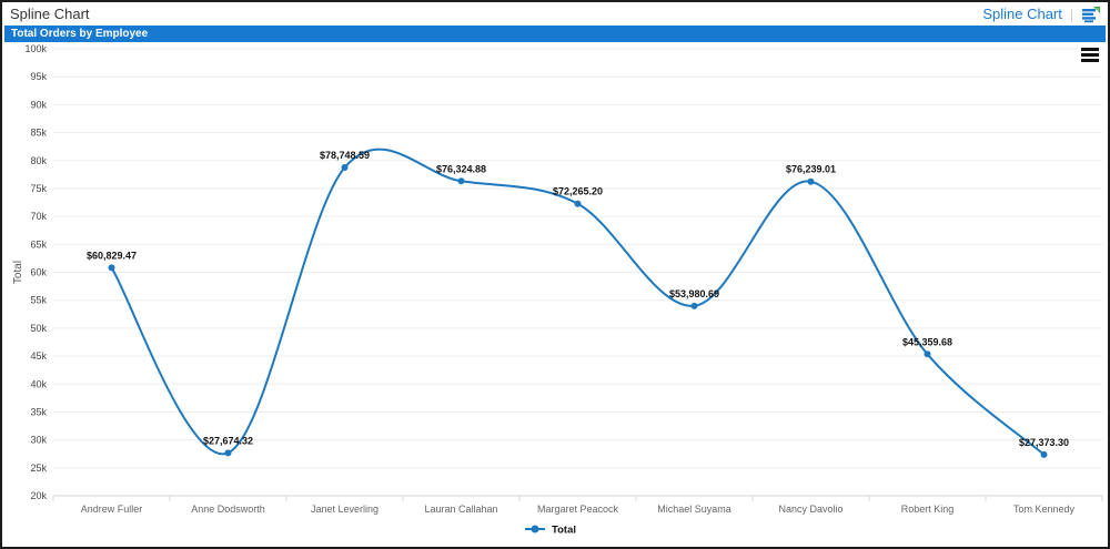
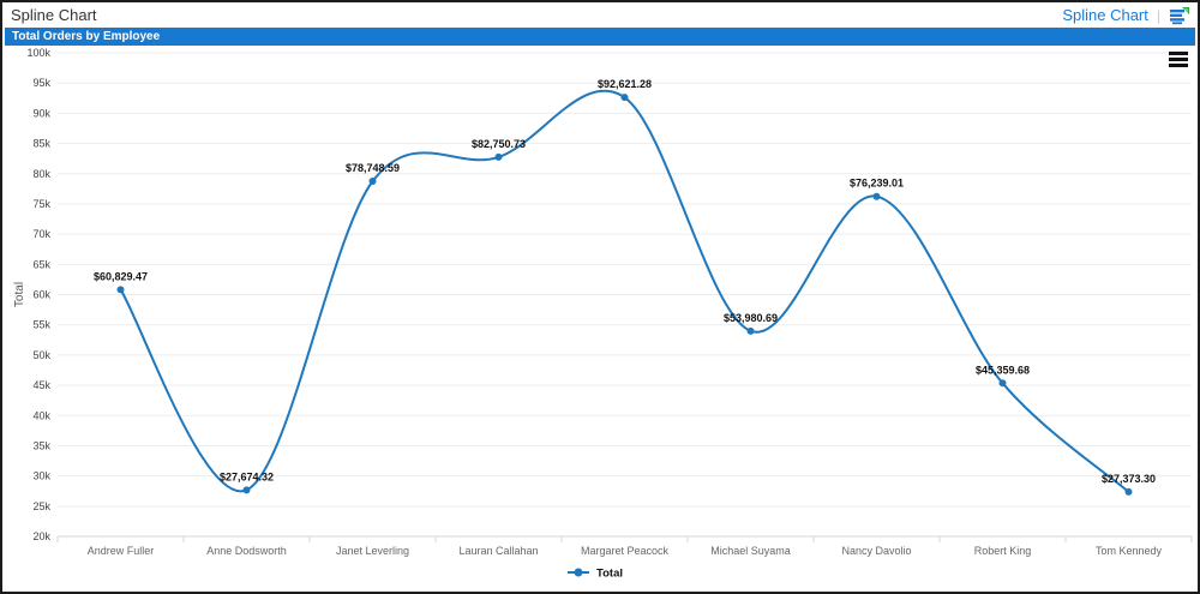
Lauran Callahan: $76,324.88 -> $82,750.73
Margaret Peacock: $72,265.20 -> $92,621.28
